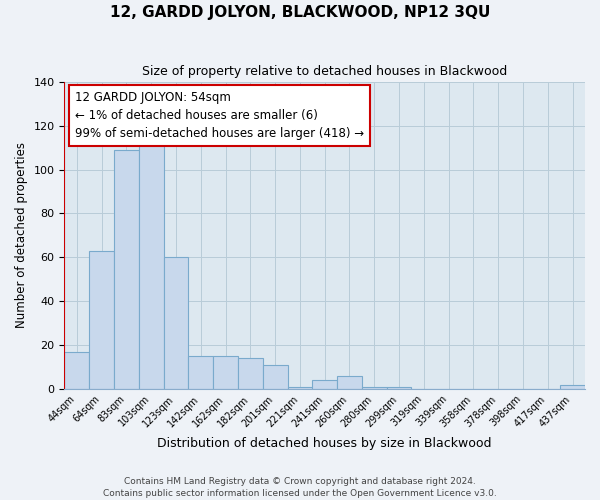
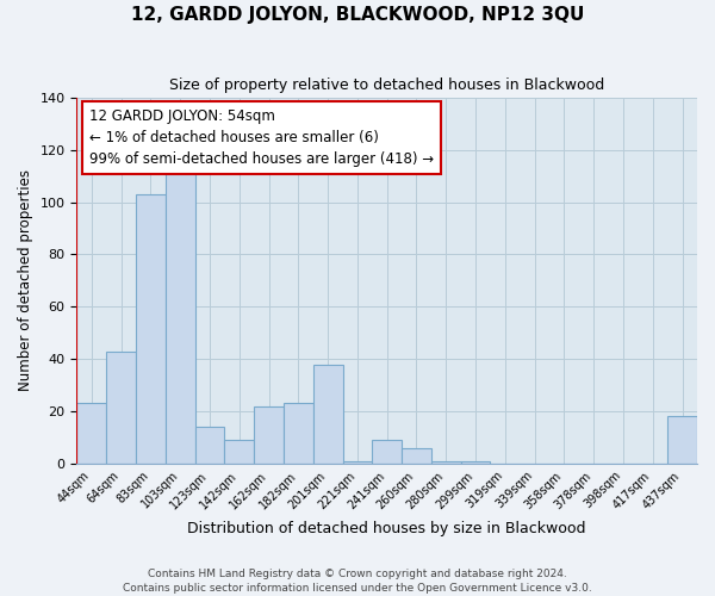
44sqm: 17 -> 23
64sqm: 63 -> 43
83sqm: 109 -> 103
123sqm: 60 -> 14
142sqm: 15 -> 9
162sqm: 15 -> 22
182sqm: 14 -> 23
201sqm: 11 -> 38
241sqm: 4 -> 9
437sqm: 2 -> 18
